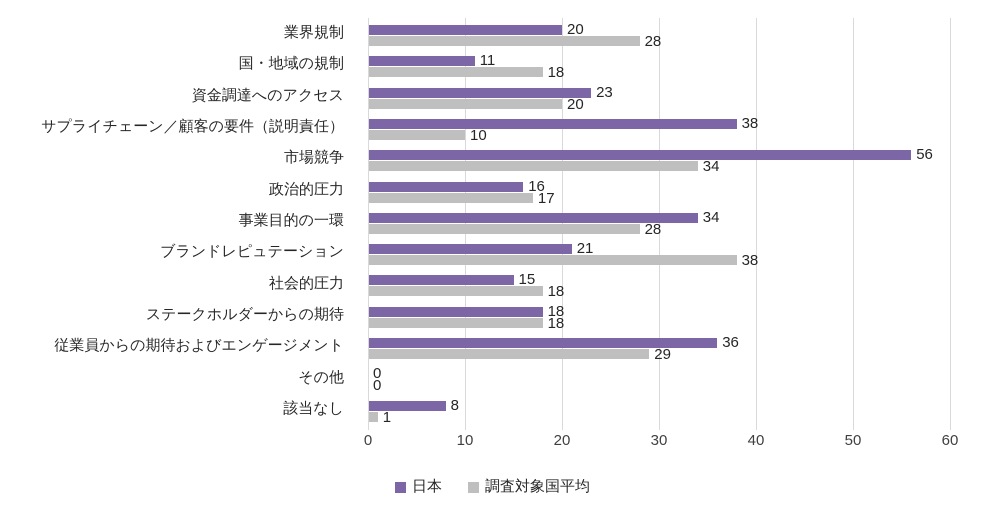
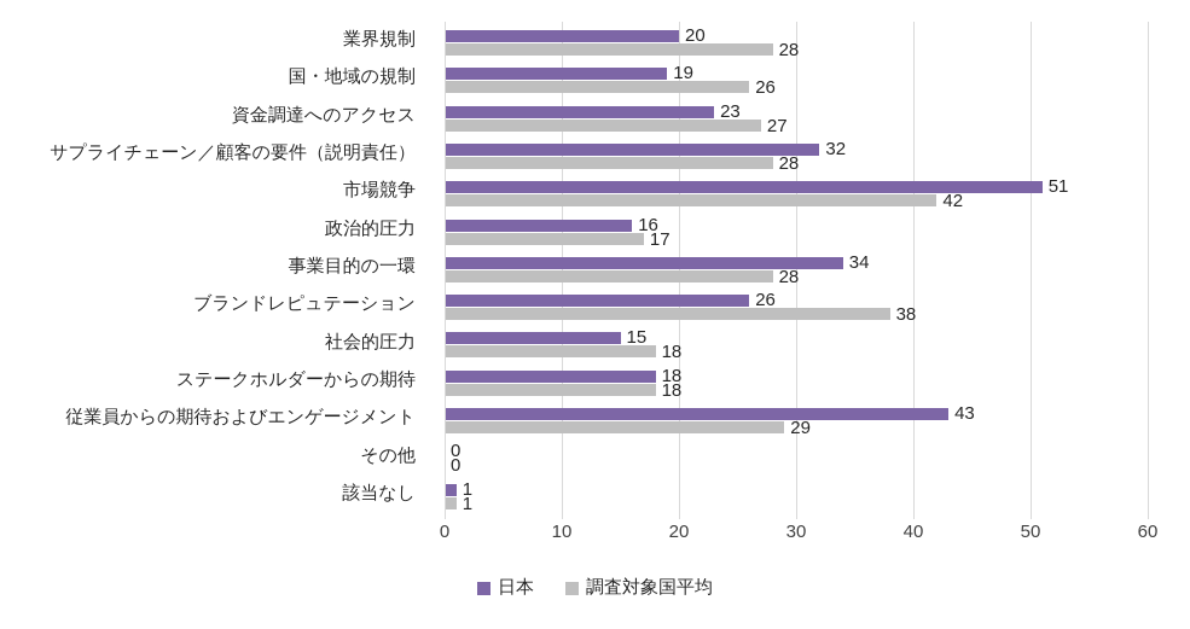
日本/国・地域の規制: 11 -> 19
調査対象国平均/国・地域の規制: 18 -> 26
調査対象国平均/資金調達へのアクセス: 20 -> 27
日本/サプライチェーン／顧客の要件（説明責任）: 38 -> 32
調査対象国平均/サプライチェーン／顧客の要件（説明責任）: 10 -> 28
日本/市場競争: 56 -> 51
調査対象国平均/市場競争: 34 -> 42
日本/ブランドレピュテーション: 21 -> 26
日本/従業員からの期待およびエンゲージメント: 36 -> 43
日本/該当なし: 8 -> 1
